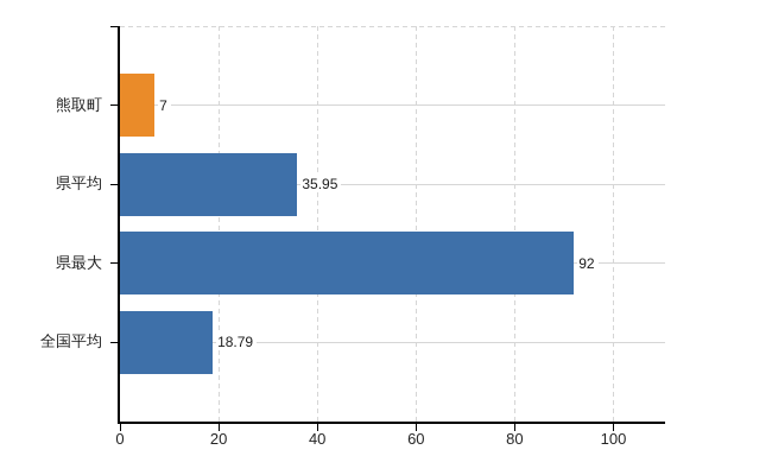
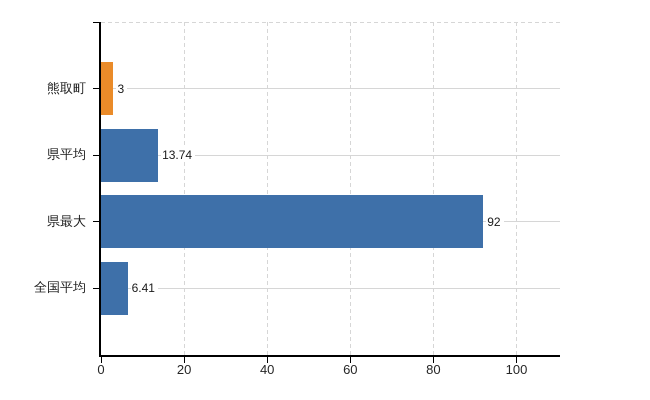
熊取町: 7 -> 3
県平均: 35.95 -> 13.74
全国平均: 18.79 -> 6.41
